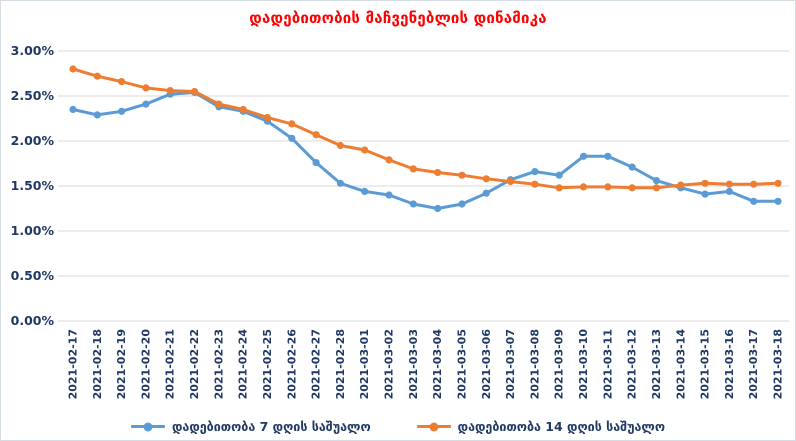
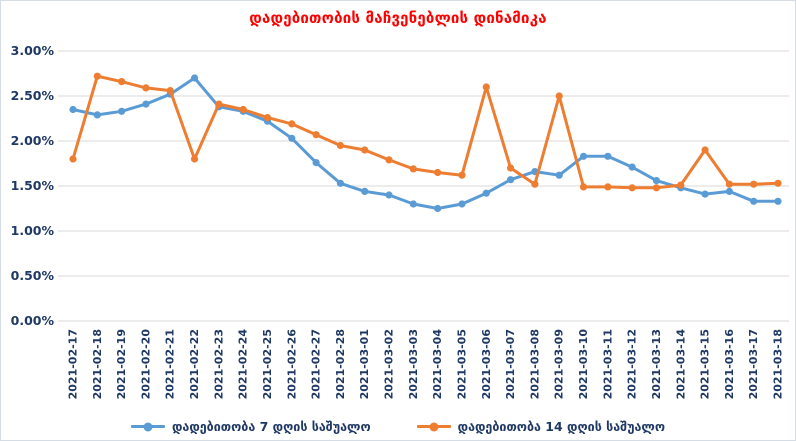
დადებითობა 14 დღის საშუალო/2021-02-17: 2.8% -> 1.8%
დადებითობა 7 დღის საშუალო/2021-02-22: 2.5% -> 2.7%
დადებითობა 14 დღის საშუალო/2021-02-22: 2.5% -> 1.8%
დადებითობა 14 დღის საშუალო/2021-03-06: 1.6% -> 2.6%
დადებითობა 14 დღის საშუალო/2021-03-07: 1.6% -> 1.7%
დადებითობა 14 დღის საშუალო/2021-03-09: 1.5% -> 2.5%
დადებითობა 14 დღის საშუალო/2021-03-15: 1.5% -> 1.9%
